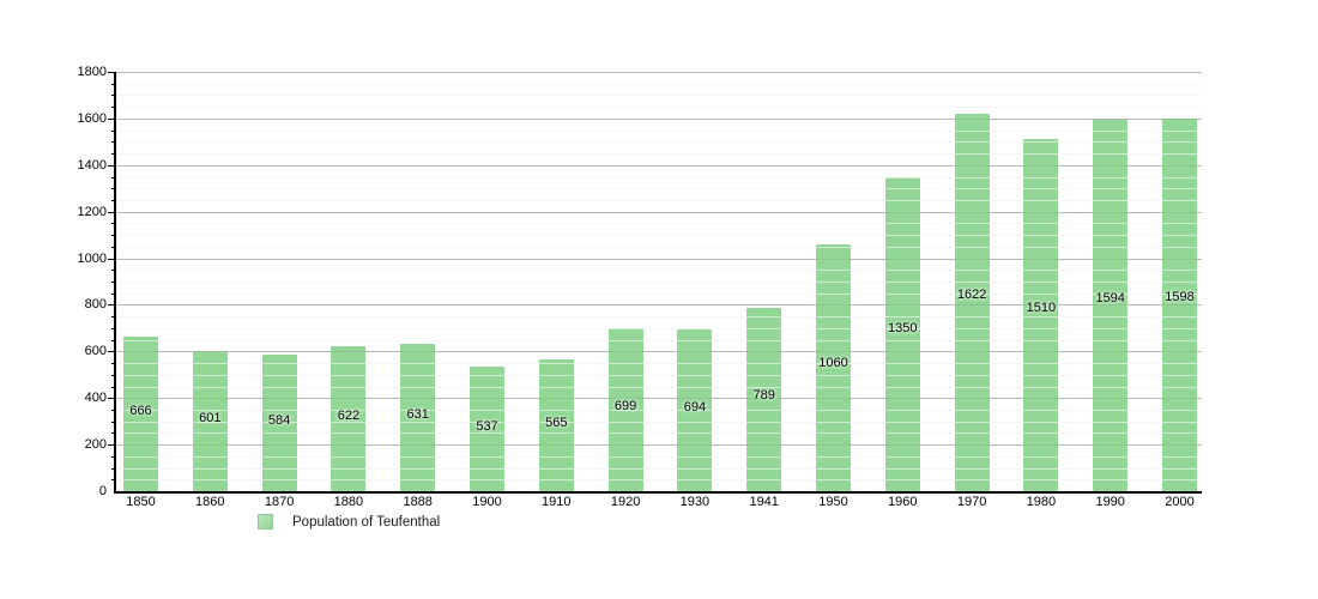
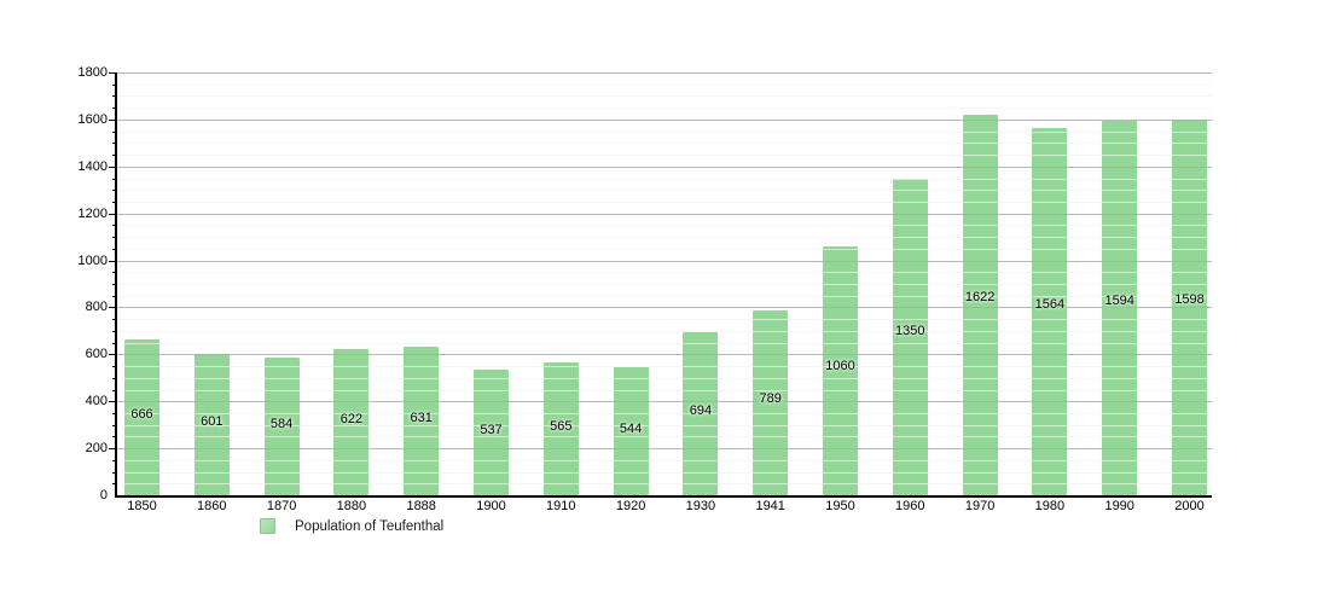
1920: 699 -> 544
1980: 1510 -> 1564
